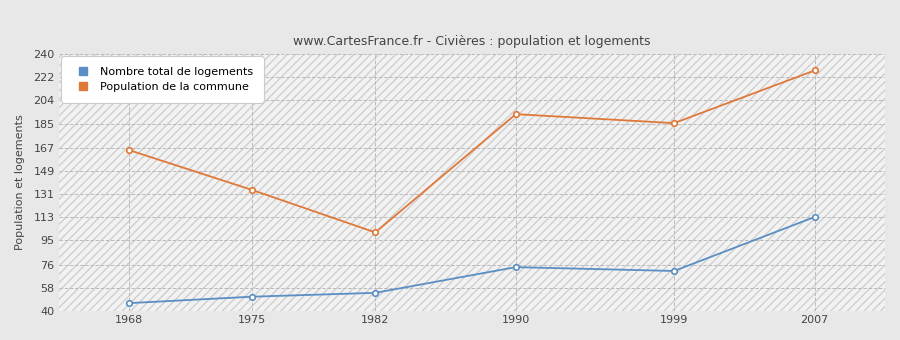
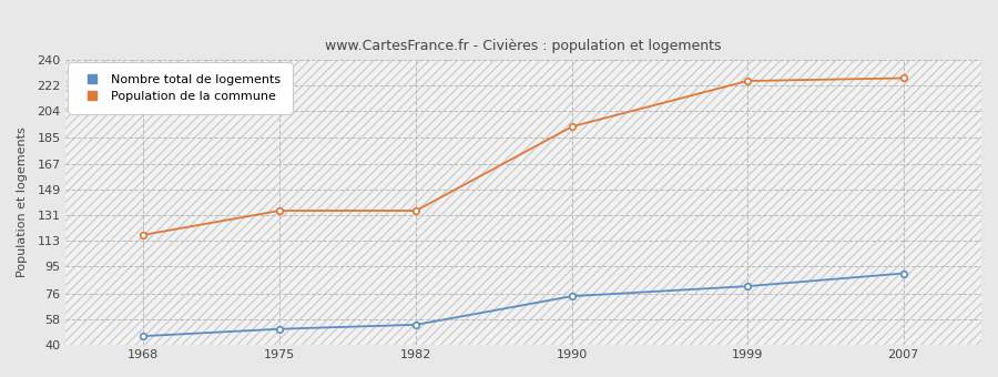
Population de la commune/1968: 165 -> 117
Population de la commune/1982: 101 -> 134
Nombre total de logements/1999: 71 -> 81
Population de la commune/1999: 186 -> 225
Nombre total de logements/2007: 113 -> 90
